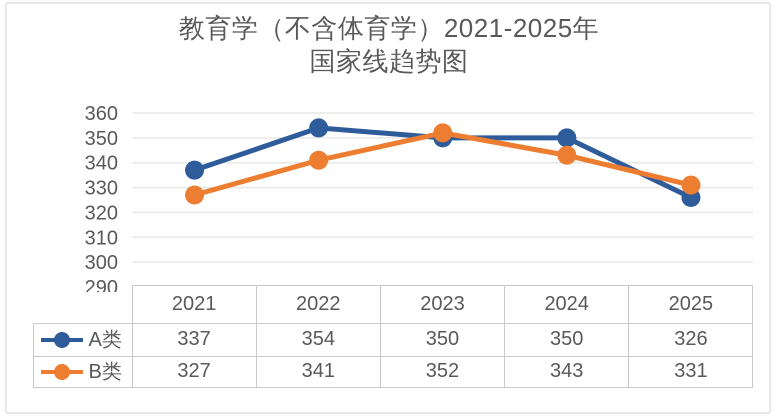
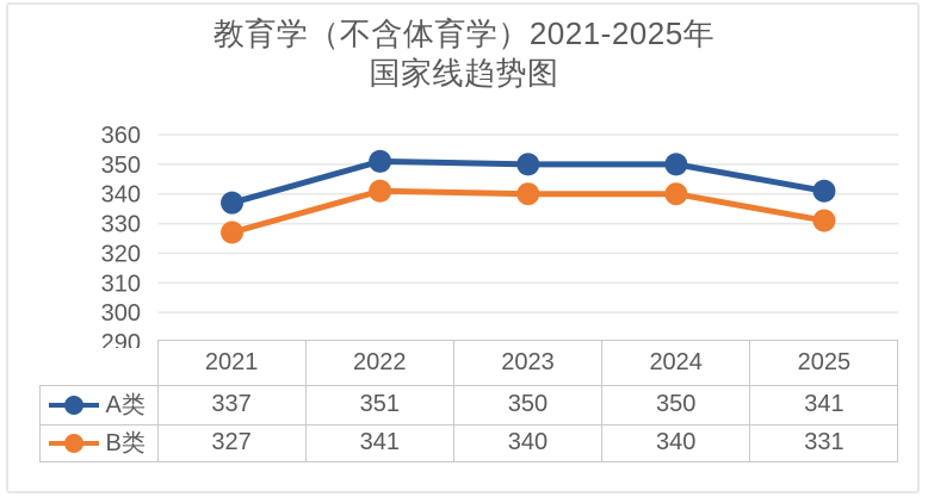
A类/2022: 354 -> 351
B类/2023: 352 -> 340
B类/2024: 343 -> 340
A类/2025: 326 -> 341
